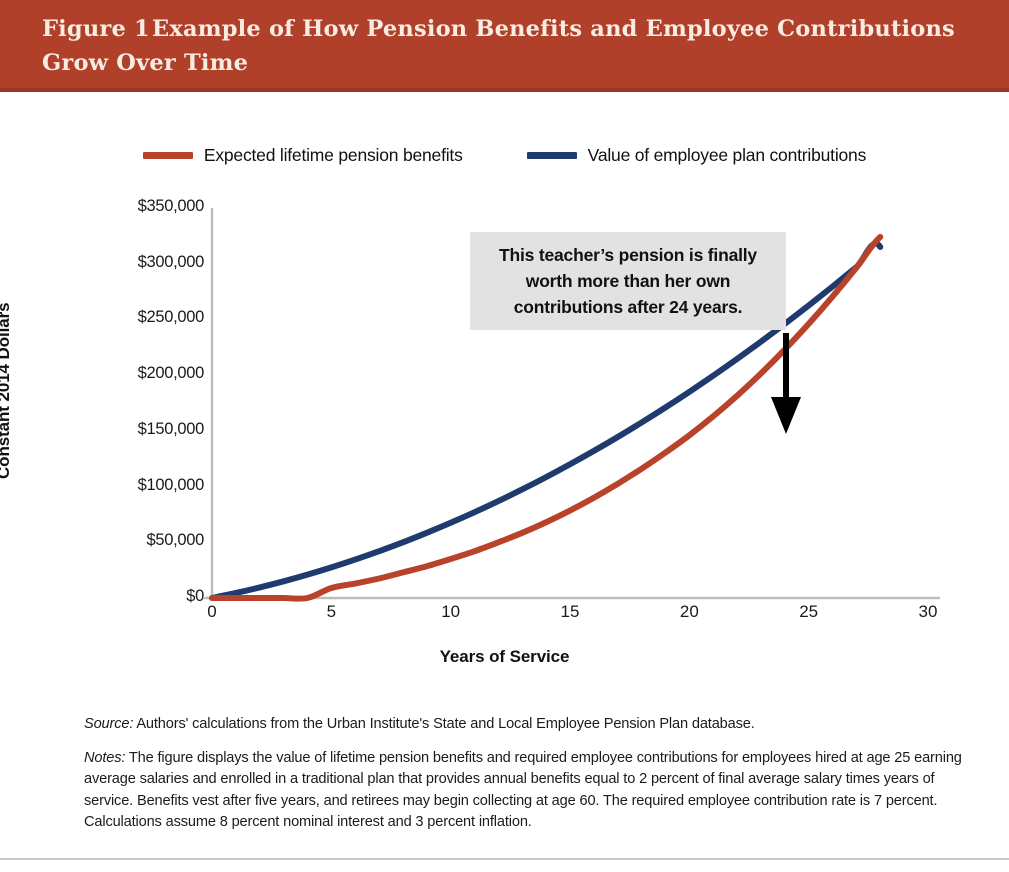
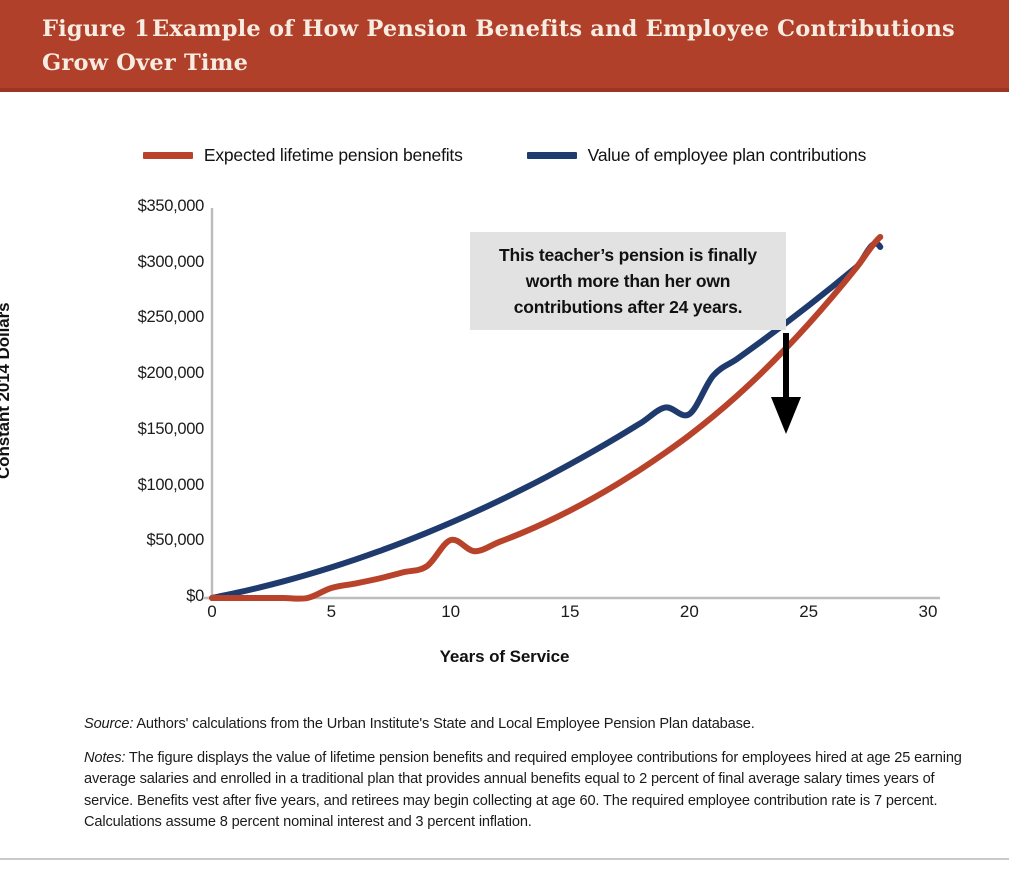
Expected lifetime pension benefits/10: $35000 -> $52000
Value of employee plan contributions/20: $185000 -> $165000
